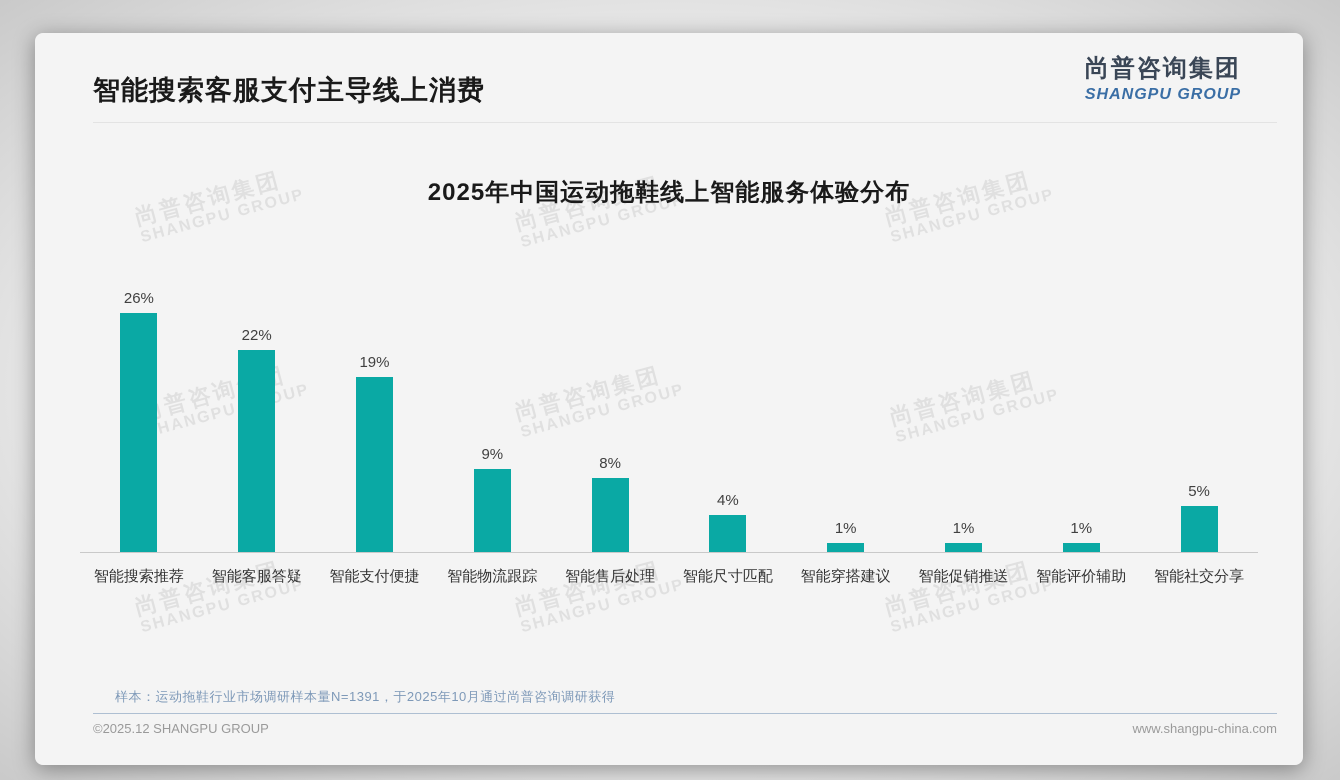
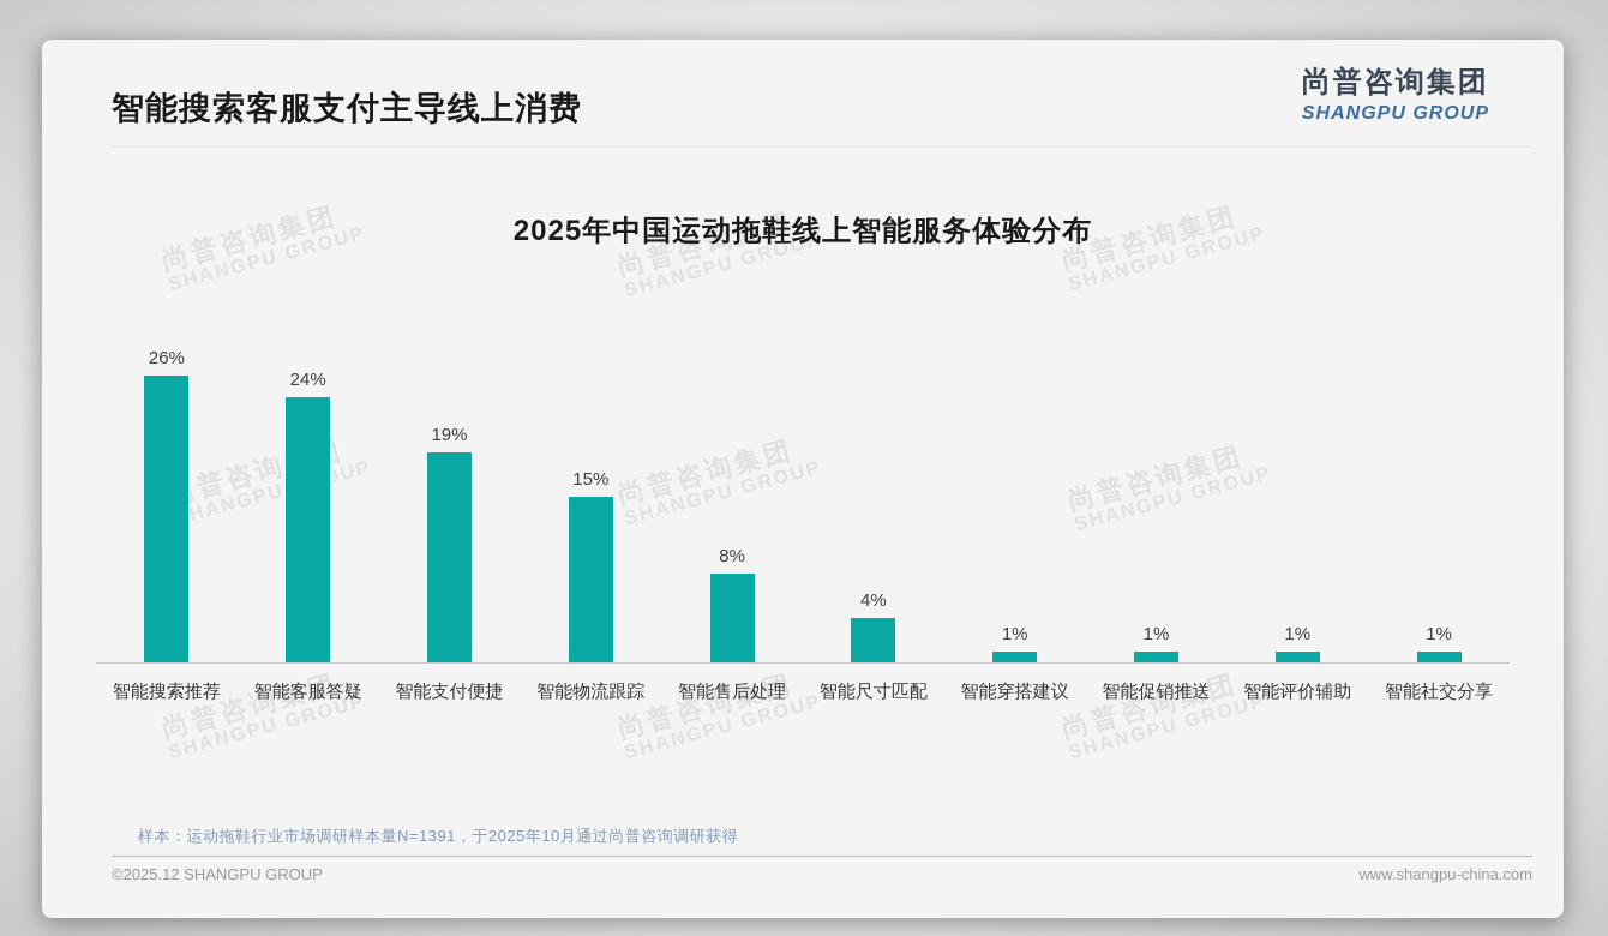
智能客服答疑: 22% -> 24%
智能物流跟踪: 9% -> 15%
智能社交分享: 5% -> 1%
